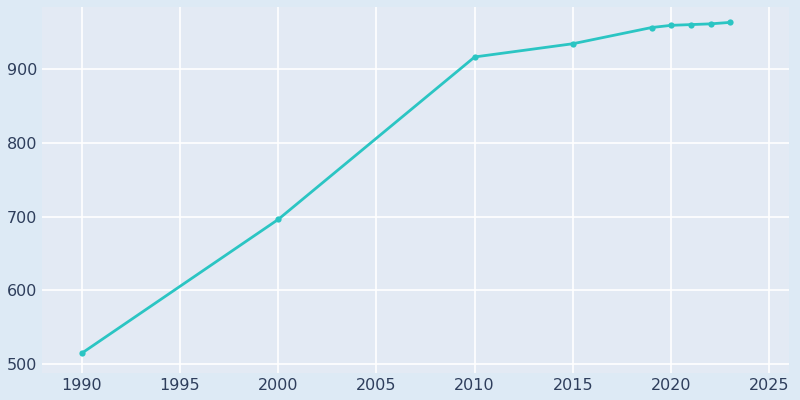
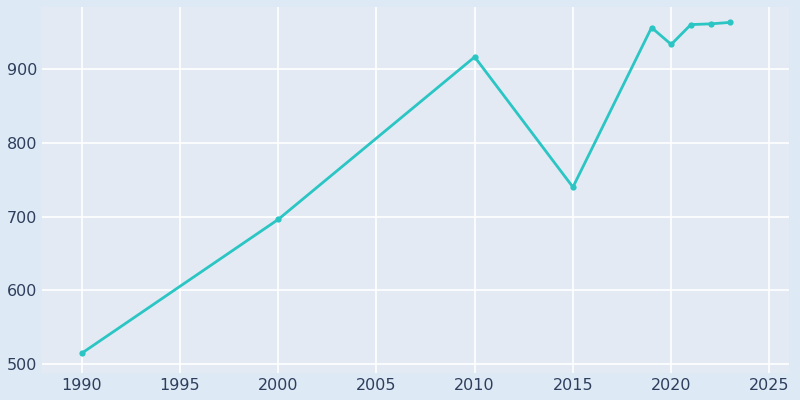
2015: 935 -> 740
2020: 960 -> 934
